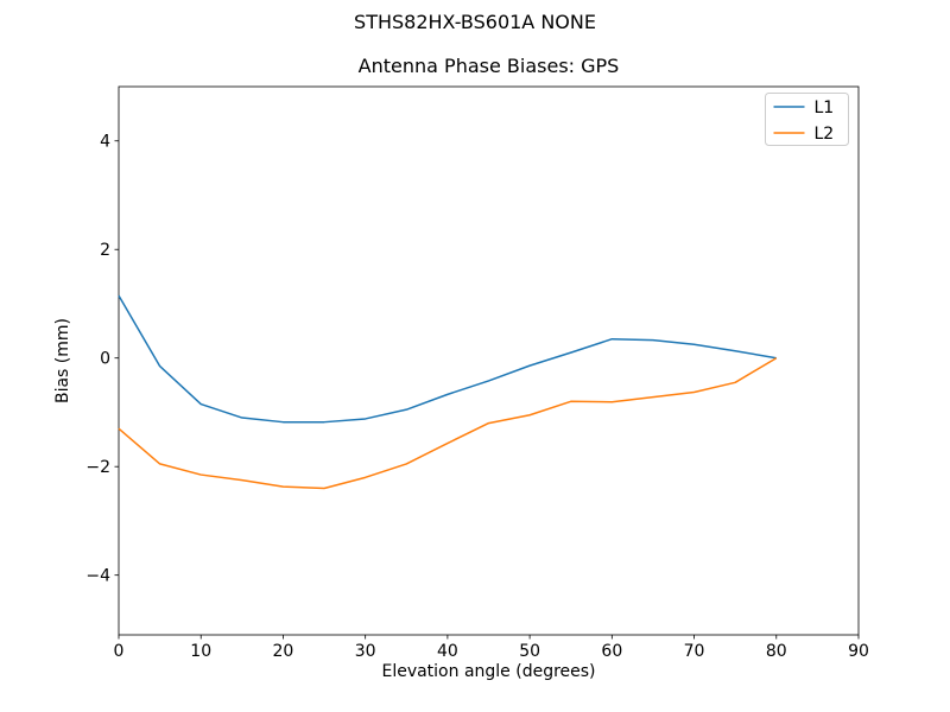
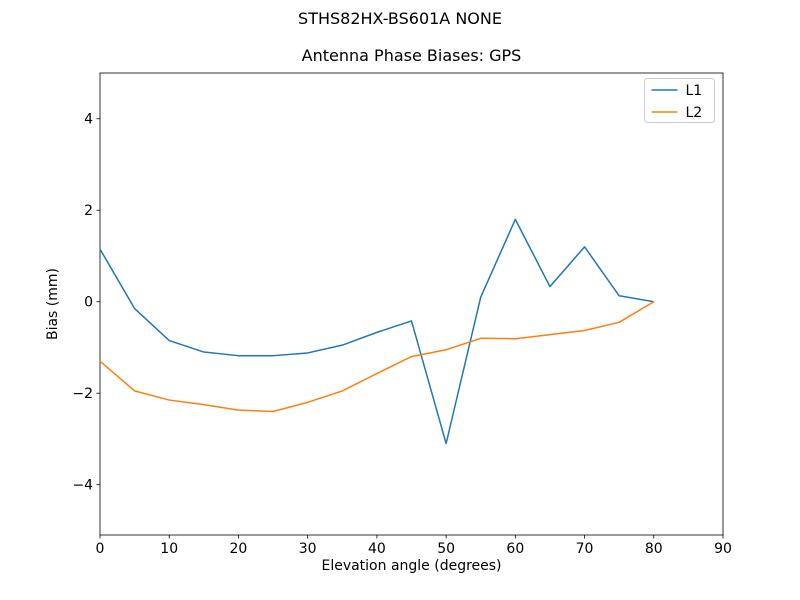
L1/50: -0.1 -> -3.1
L1/60: 0.3 -> 1.8
L1/70: 0.2 -> 1.2
